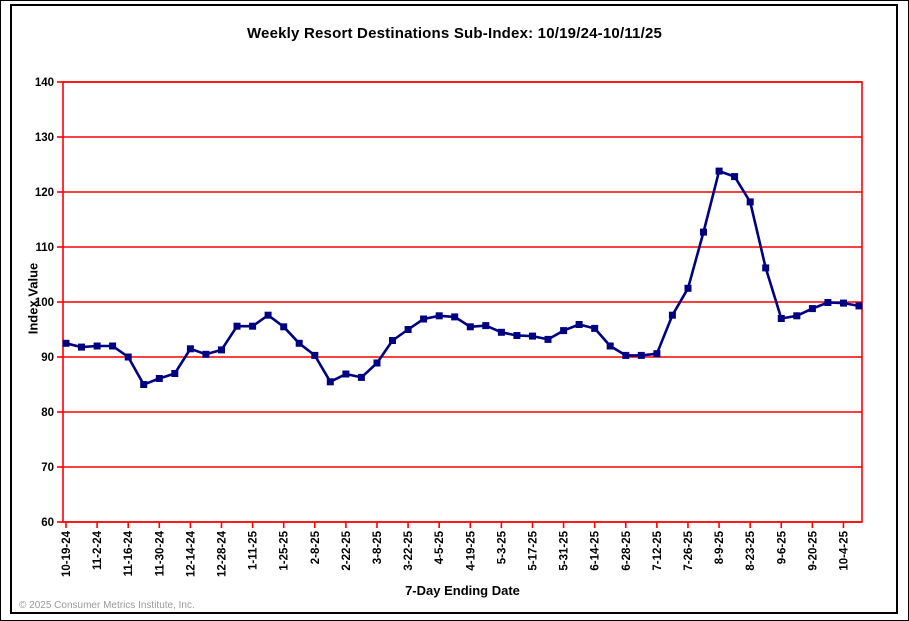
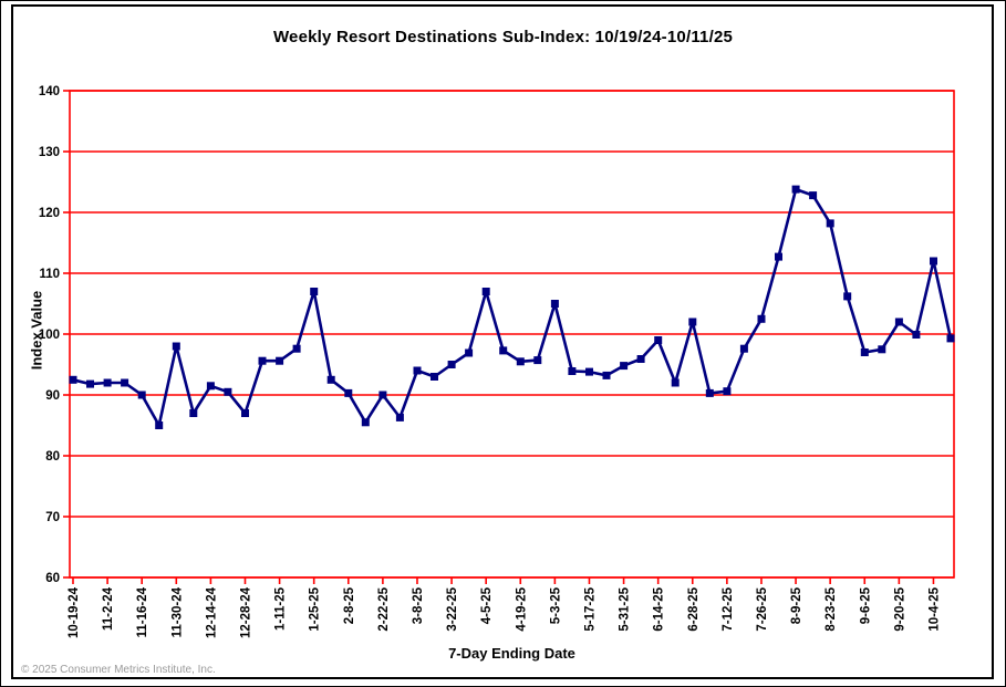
11-30-24: 86 -> 98
12-28-24: 91 -> 87
1-25-25: 96 -> 107
2-22-25: 87 -> 90
3-8-25: 89 -> 94
4-5-25: 98 -> 107
5-3-25: 94 -> 105
6-14-25: 95 -> 99
6-28-25: 90 -> 102
9-20-25: 99 -> 102
10-4-25: 100 -> 112
